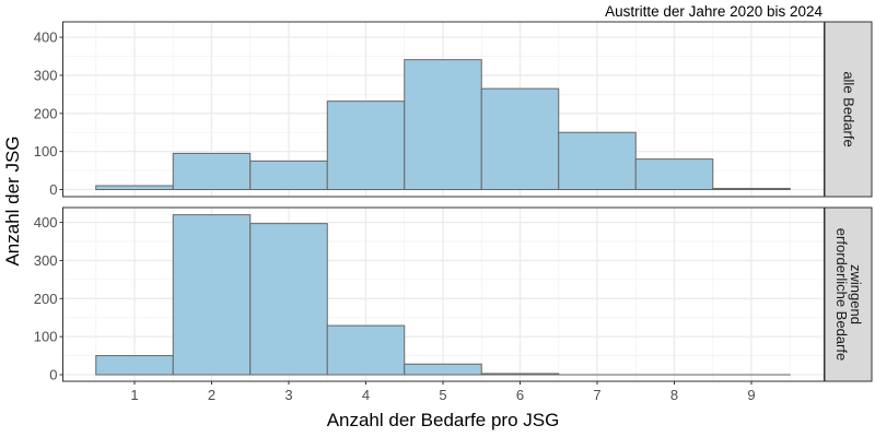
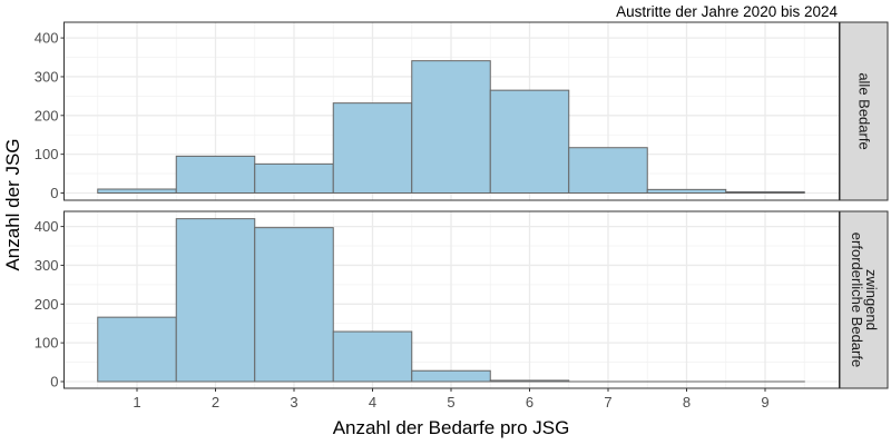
zwingend erforderliche Bedarfe/1: 50 -> 170
alle Bedarfe/7: 150 -> 120
alle Bedarfe/8: 80 -> 10
